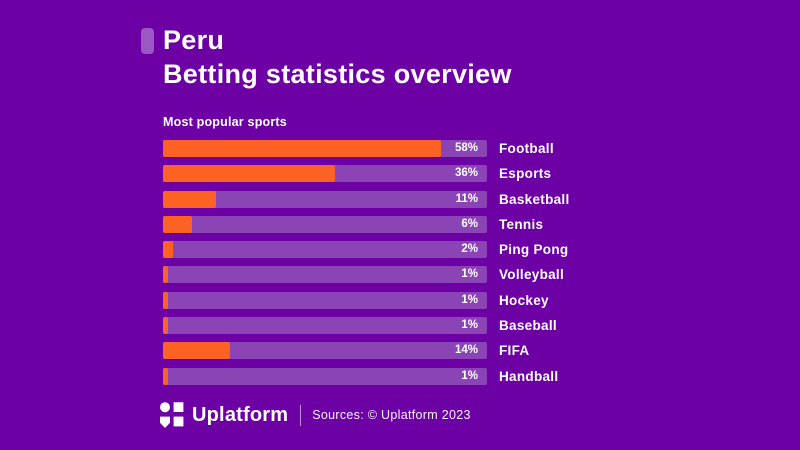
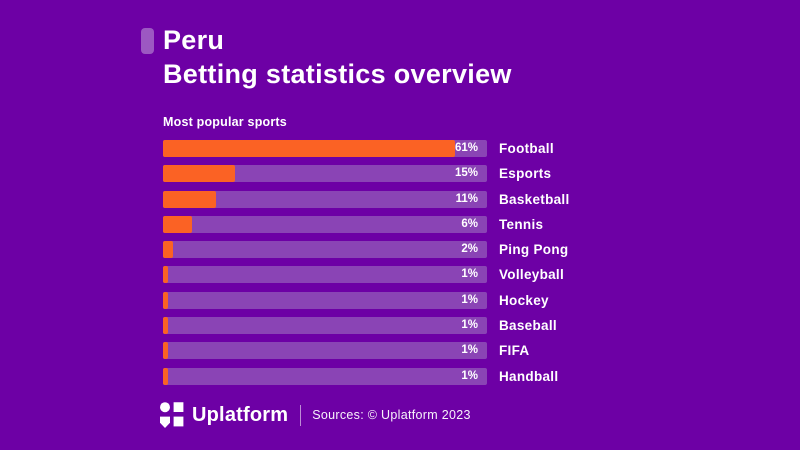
Football: 58% -> 61%
Esports: 36% -> 15%
FIFA: 14% -> 1%
